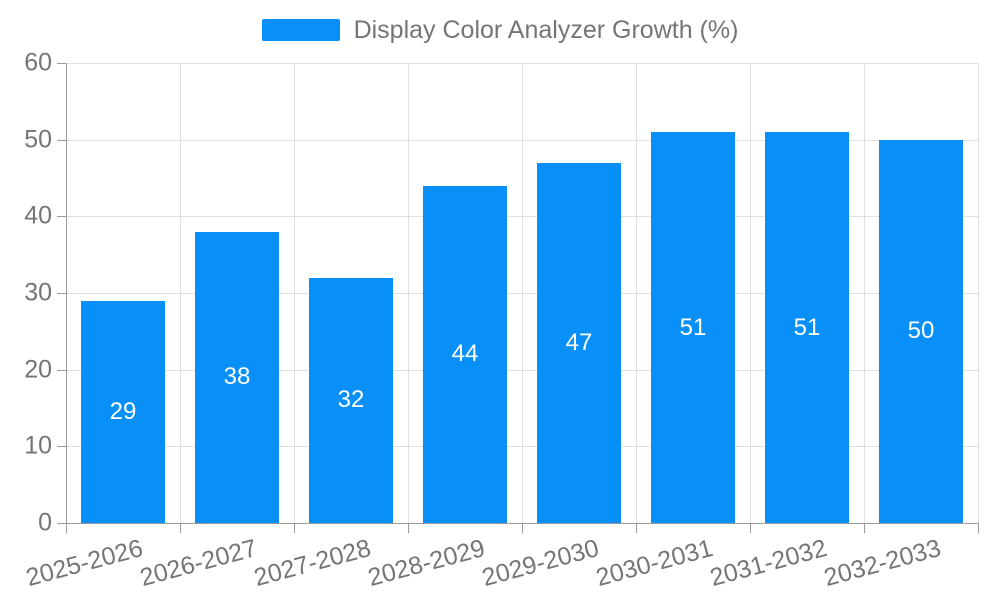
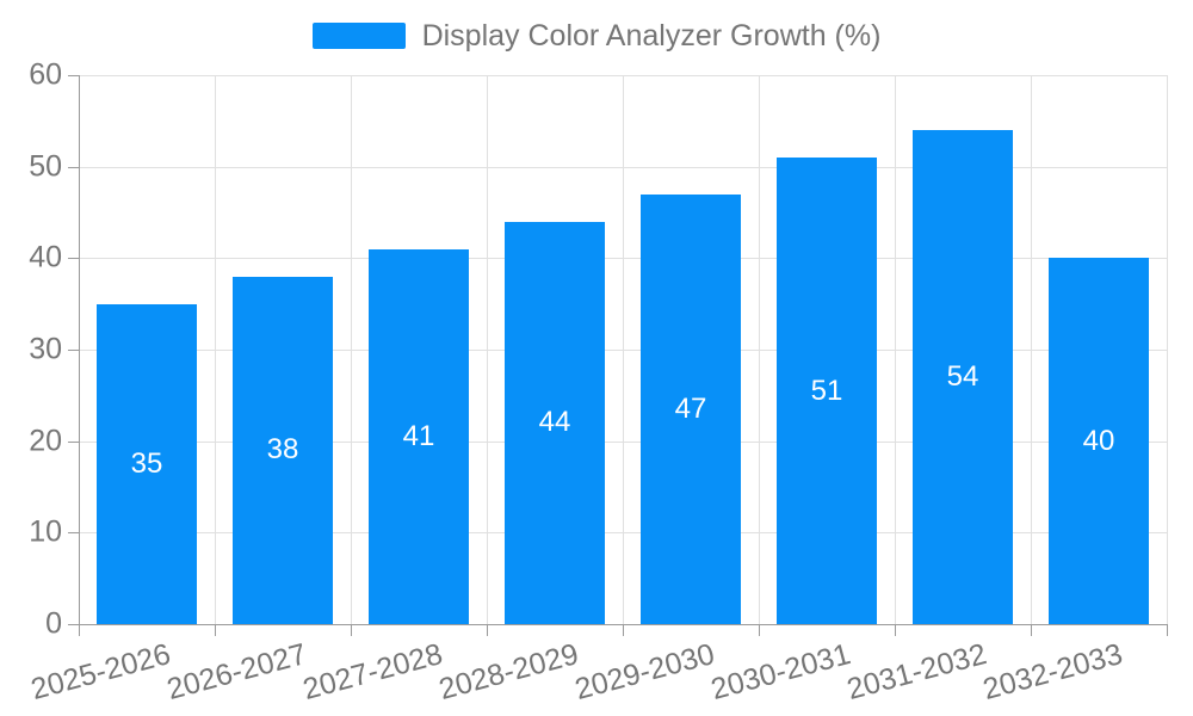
2025-2026: 29 -> 35
2027-2028: 32 -> 41
2031-2032: 51 -> 54
2032-2033: 50 -> 40
